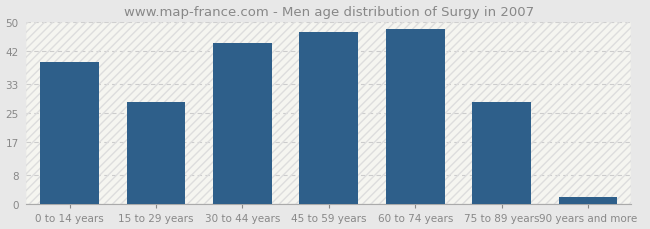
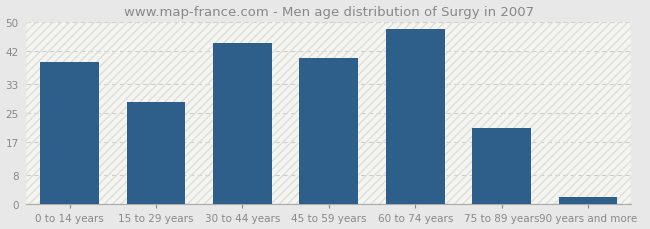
45 to 59 years: 47 -> 40
75 to 89 years: 28 -> 21
